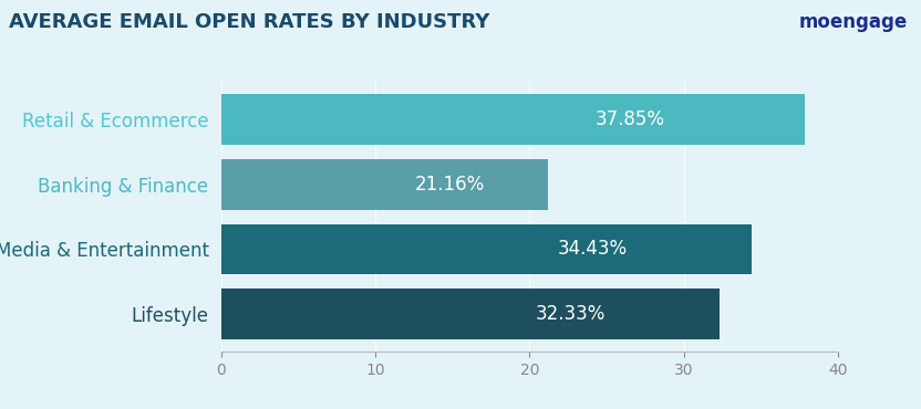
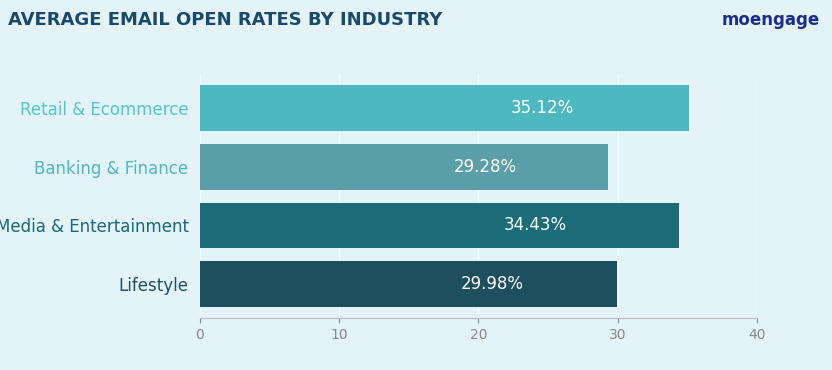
Retail & Ecommerce: 37.85% -> 35.12%
Banking & Finance: 21.16% -> 29.28%
Lifestyle: 32.33% -> 29.98%
